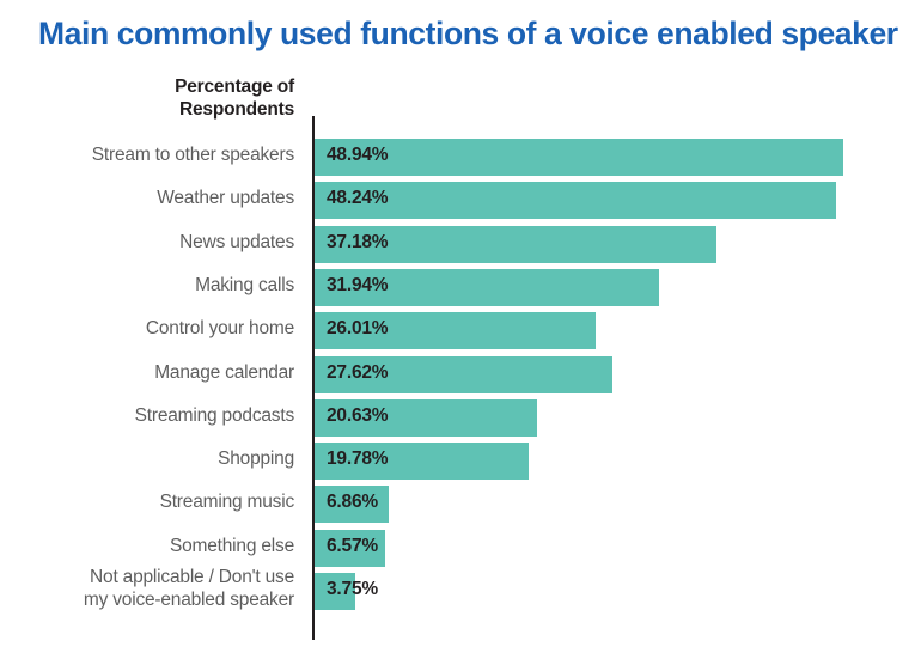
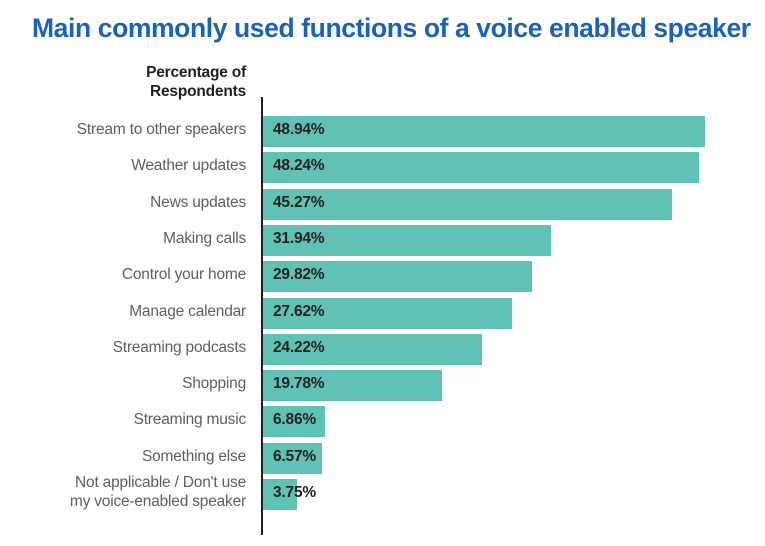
News updates: 37.18% -> 45.27%
Control your home: 26.01% -> 29.82%
Streaming podcasts: 20.63% -> 24.22%
